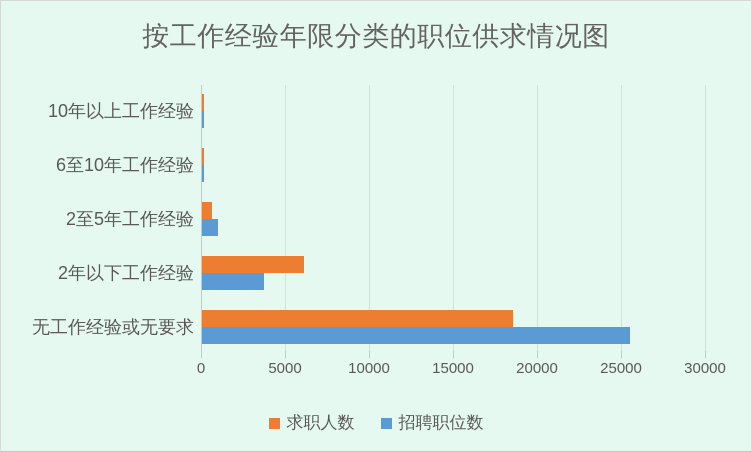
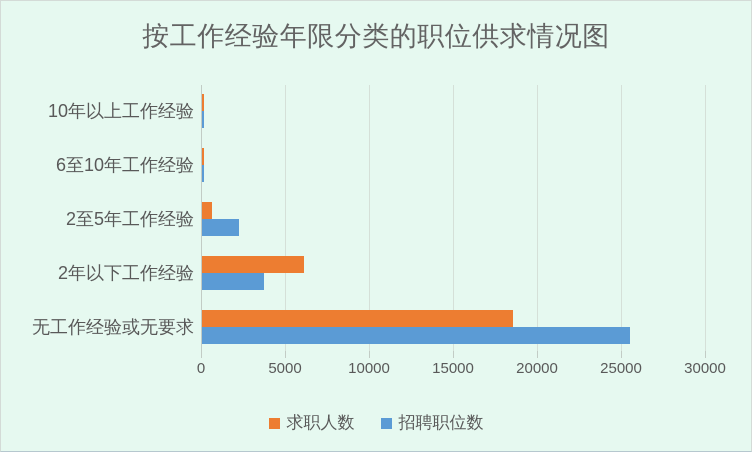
招聘职位数/2至5年工作经验: 1000 -> 2200
